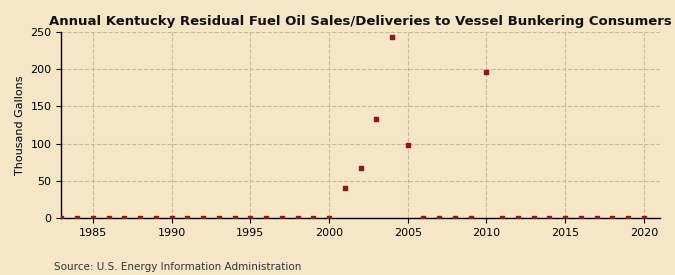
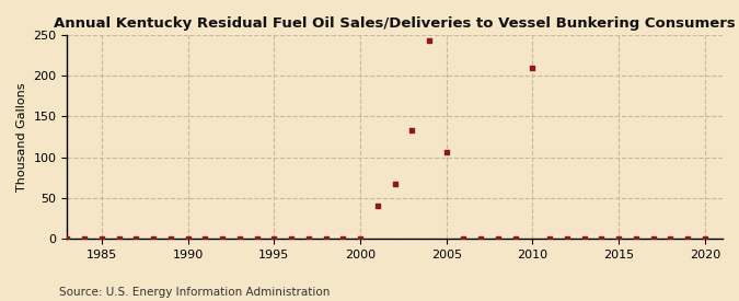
2005: 98 -> 107
2010: 196 -> 210
